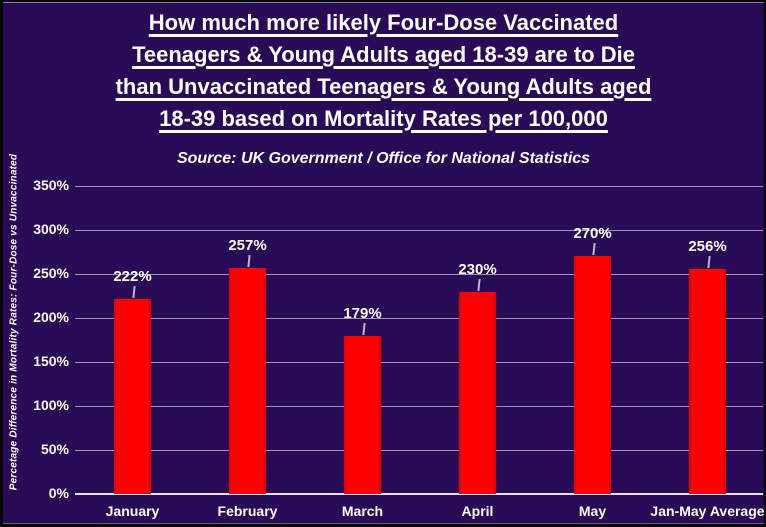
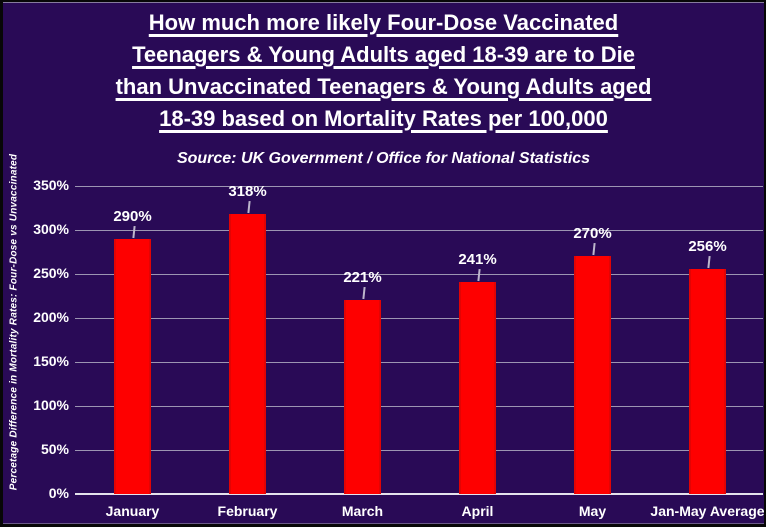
January: 222% -> 290%
February: 257% -> 318%
March: 179% -> 221%
April: 230% -> 241%
